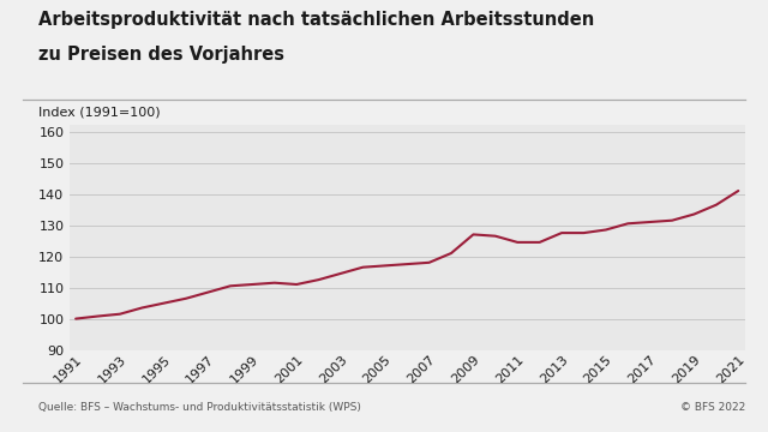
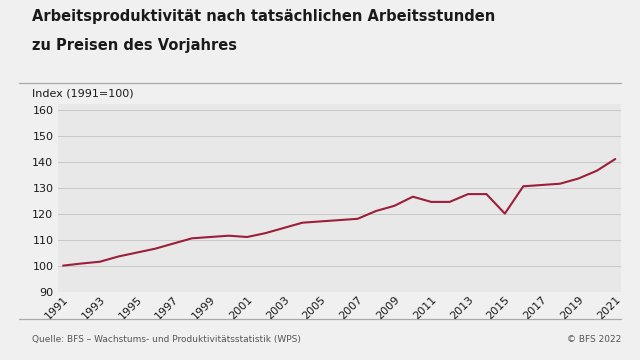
2009: 127.0 -> 123.0
2015: 128.5 -> 120.0
